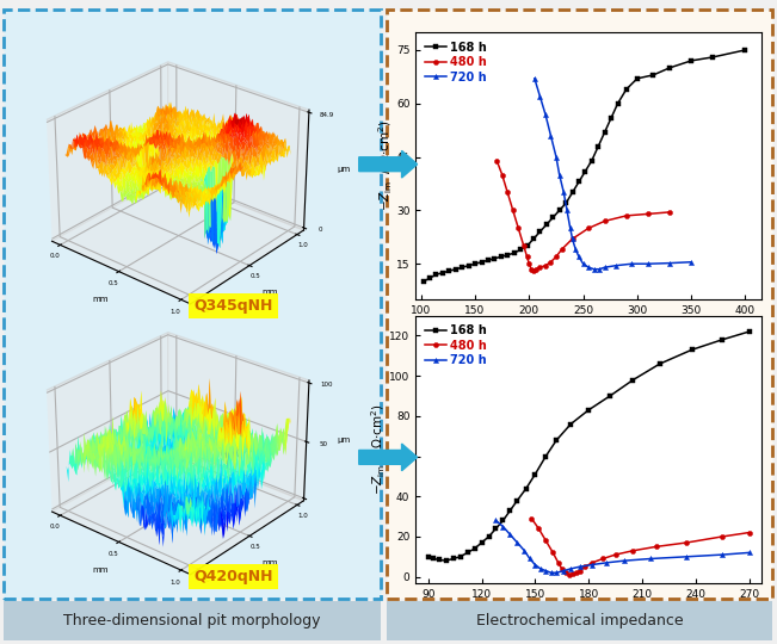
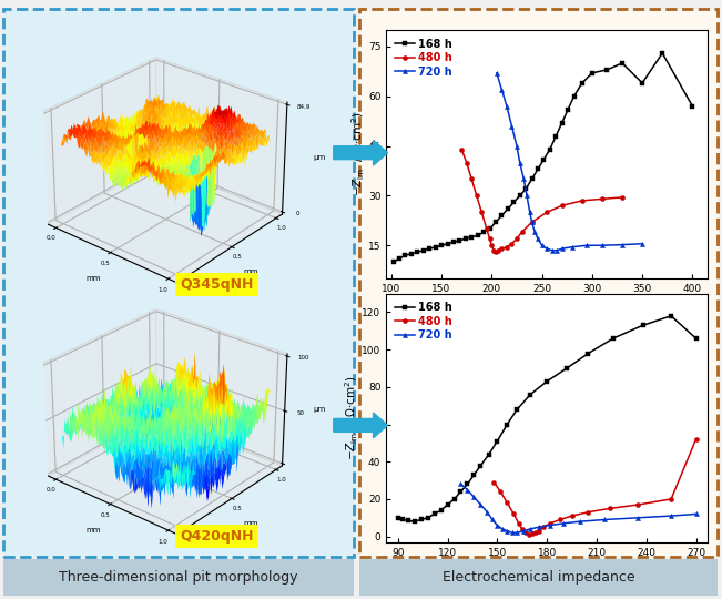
168 h/350: 72.0 -> 64.0
168 h/400: 75.0 -> 57.0
168 h/270: 122 -> 106
480 h/270: 22 -> 52
